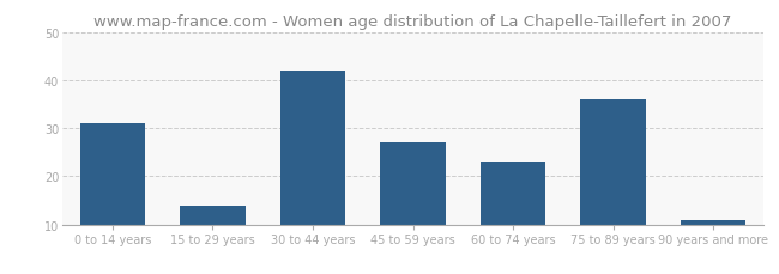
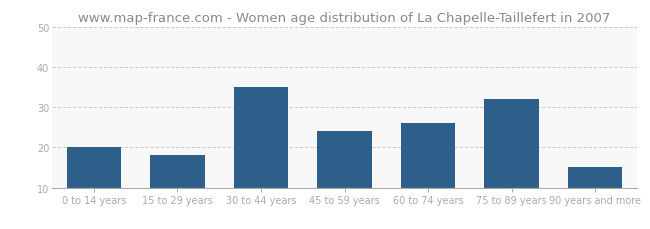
0 to 14 years: 31 -> 20
15 to 29 years: 14 -> 18
30 to 44 years: 42 -> 35
45 to 59 years: 27 -> 24
60 to 74 years: 23 -> 26
75 to 89 years: 36 -> 32
90 years and more: 11 -> 15
